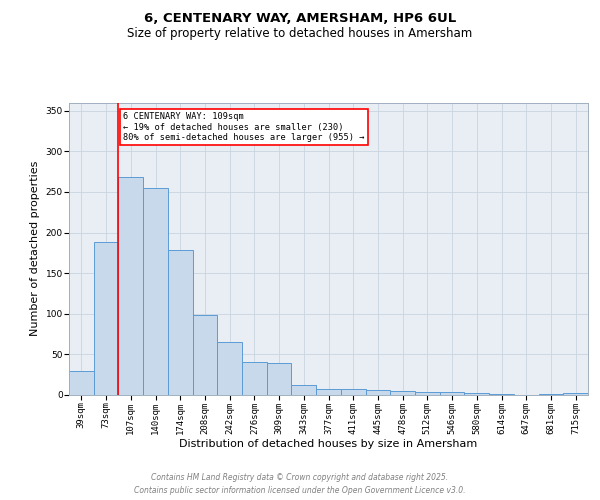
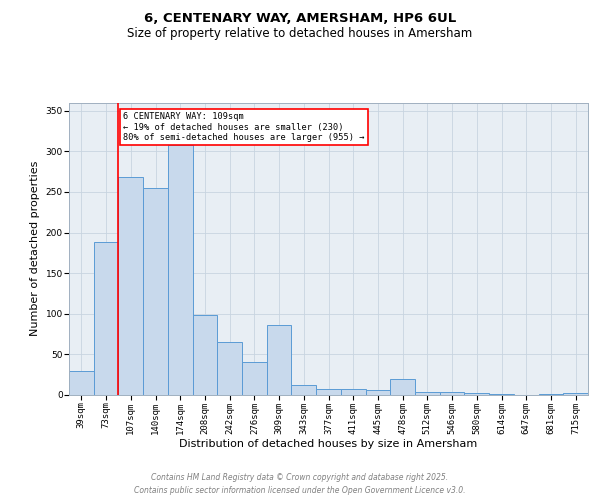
174sqm: 178 -> 308
309sqm: 40 -> 86
478sqm: 5 -> 20
